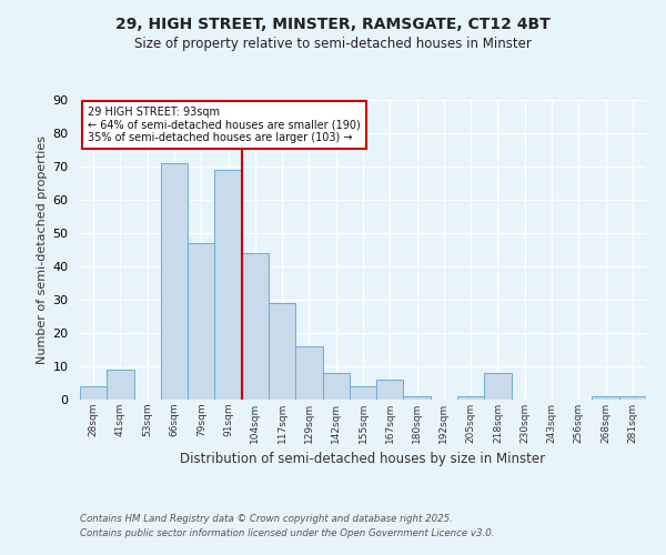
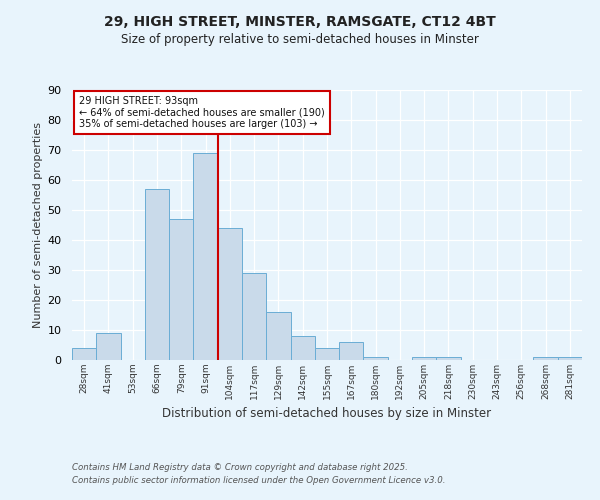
66sqm: 71 -> 57
218sqm: 8 -> 1
